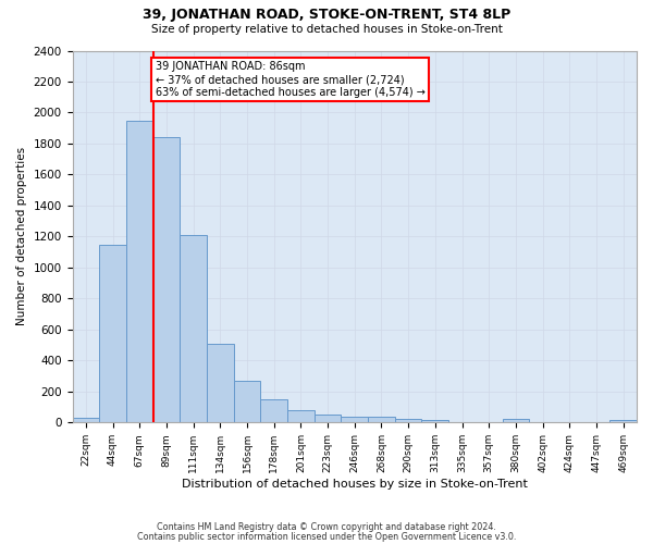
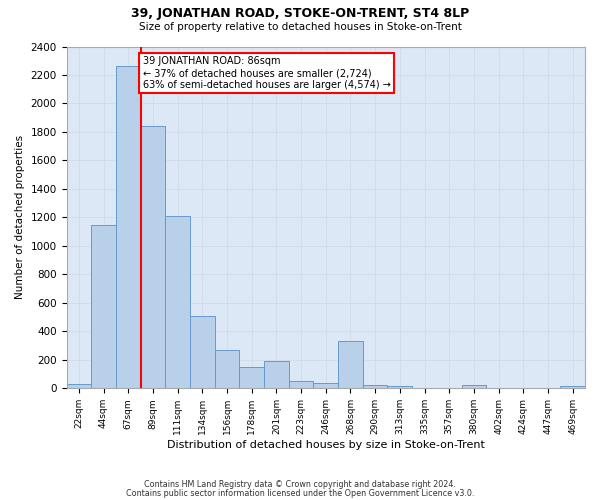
67sqm: 1950 -> 2260
201sqm: 80 -> 190
268sqm: 40 -> 330
